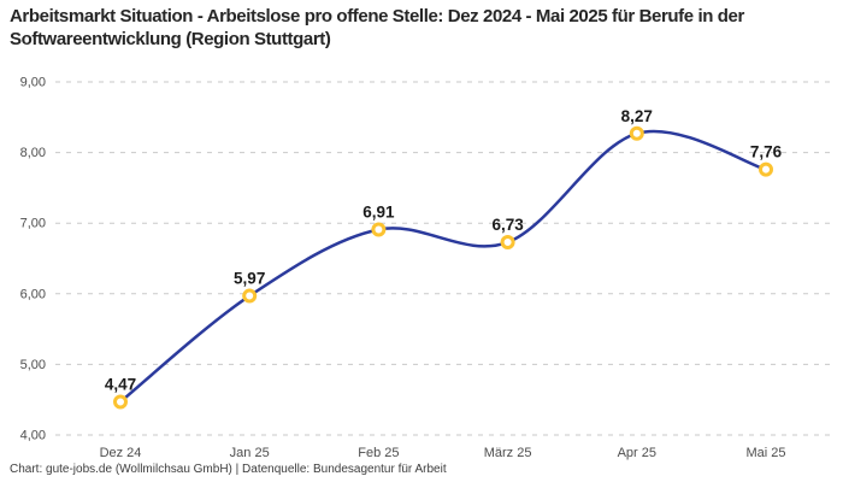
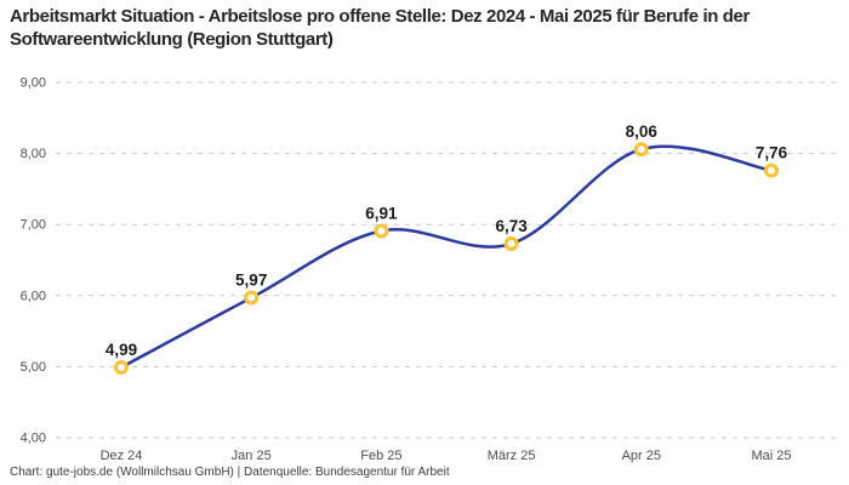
Dez 24: 4,47 -> 4,99
Apr 25: 8,27 -> 8,06
